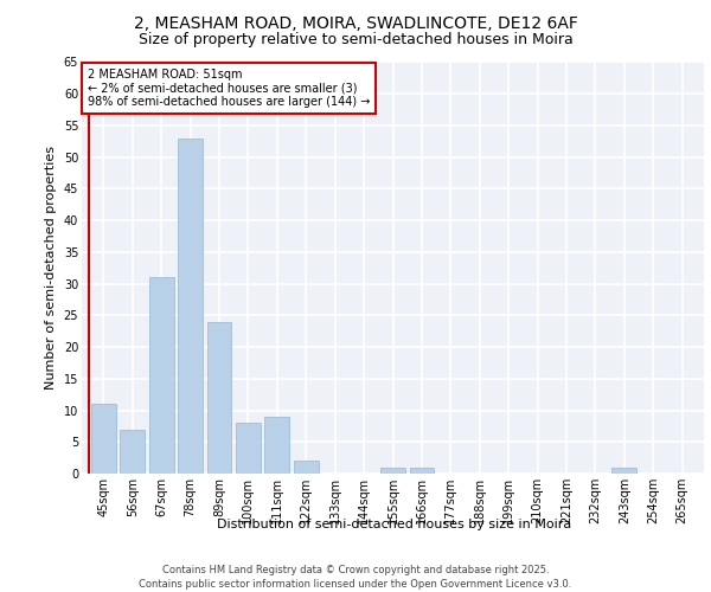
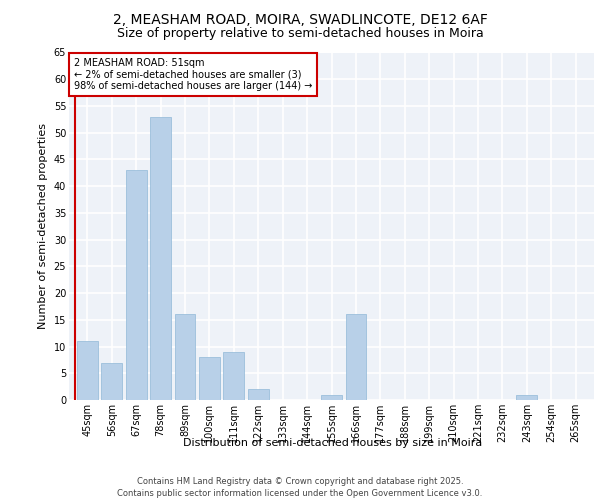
67sqm: 31 -> 43
89sqm: 24 -> 16
166sqm: 1 -> 16
